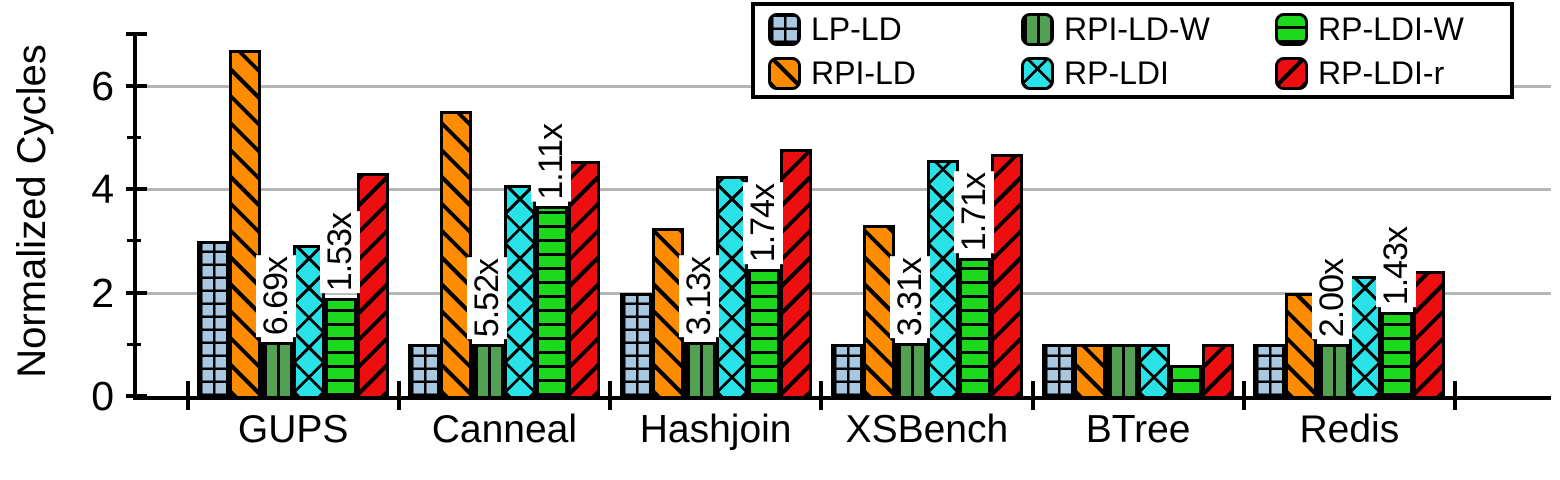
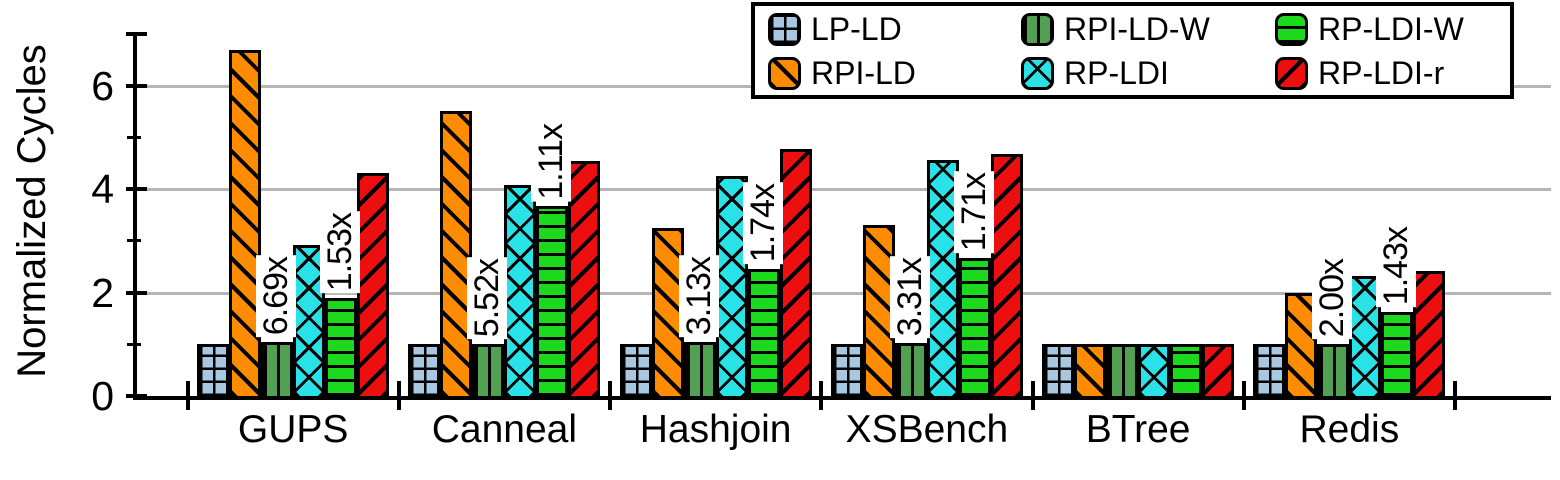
LP-LD/GUPS: 3 -> 1
LP-LD/Hashjoin: 2 -> 1
RP-LDI-W/BTree: 0.6 -> 1.0
